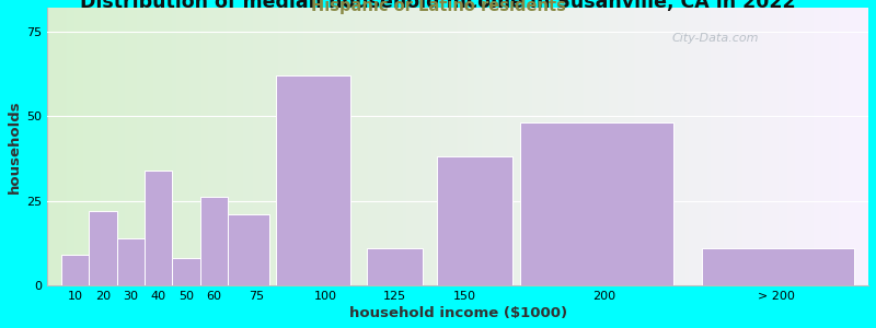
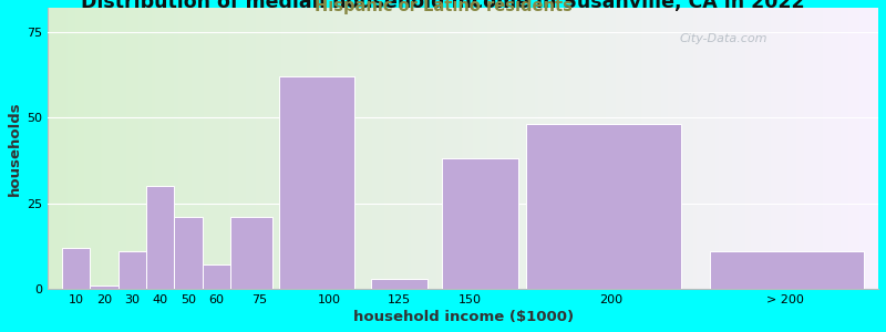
10: 9 -> 12
20: 22 -> 1
30: 14 -> 11
40: 34 -> 30
50: 8 -> 21
60: 26 -> 7
125: 11 -> 3
